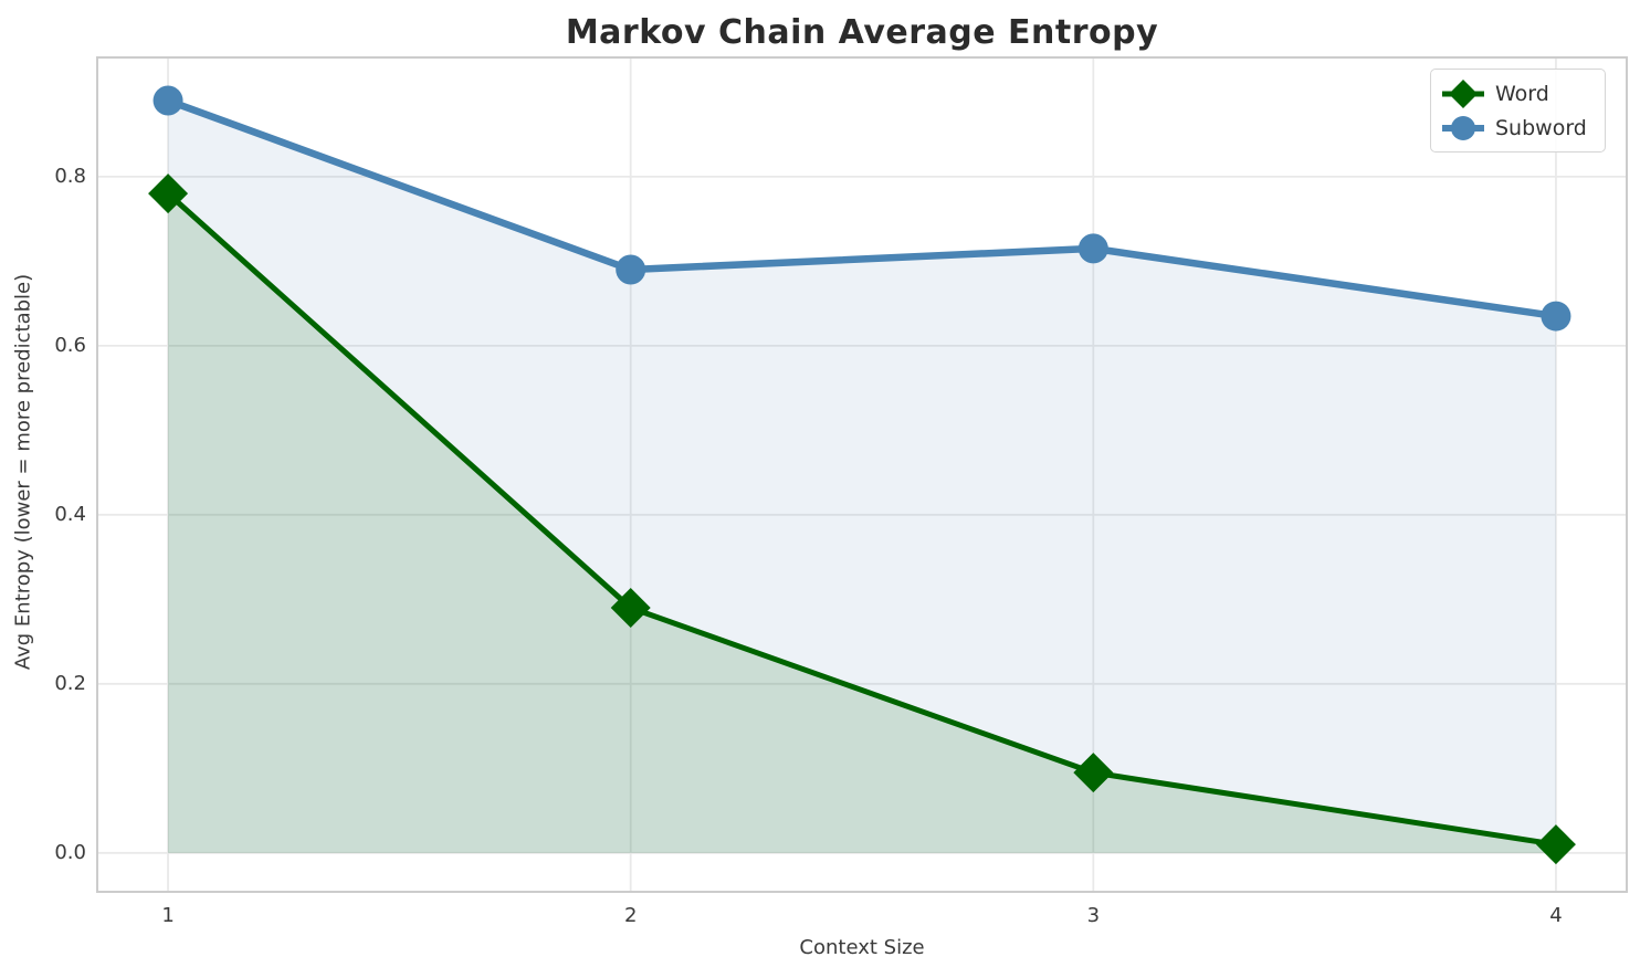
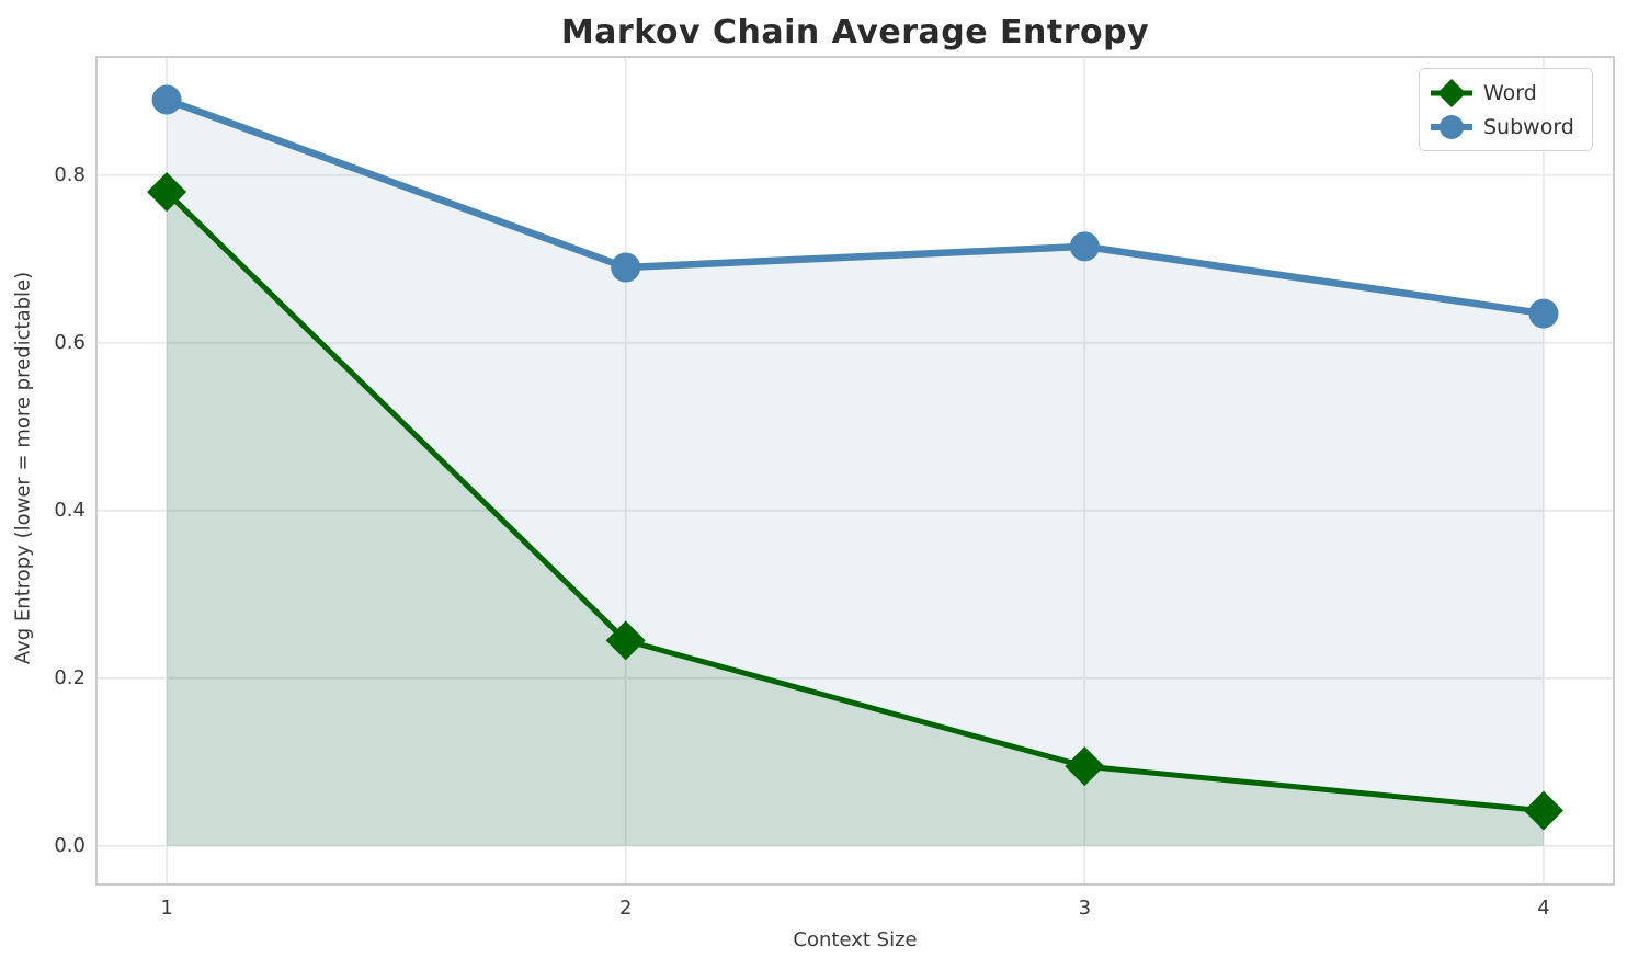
Word/2: 0.29 -> 0.24
Word/4: 0.01 -> 0.04
